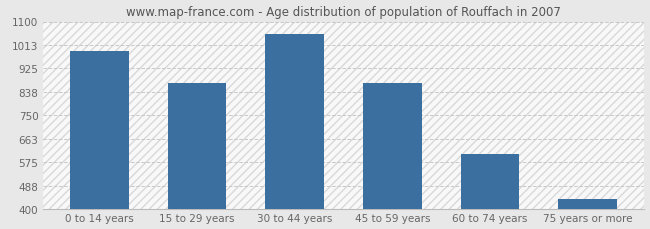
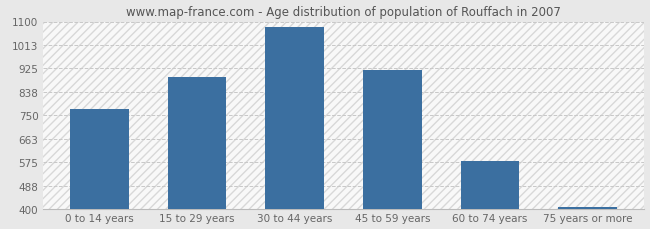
0 to 14 years: 990 -> 775
15 to 29 years: 870 -> 893
30 to 44 years: 1055 -> 1080
45 to 59 years: 870 -> 920
60 to 74 years: 605 -> 580
75 years or more: 440 -> 410
